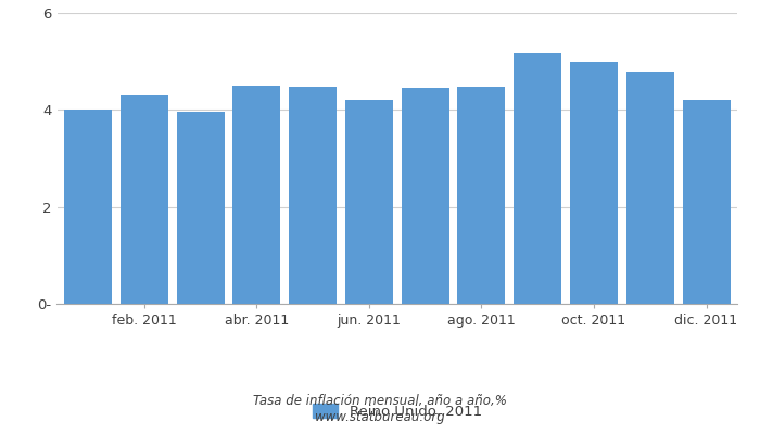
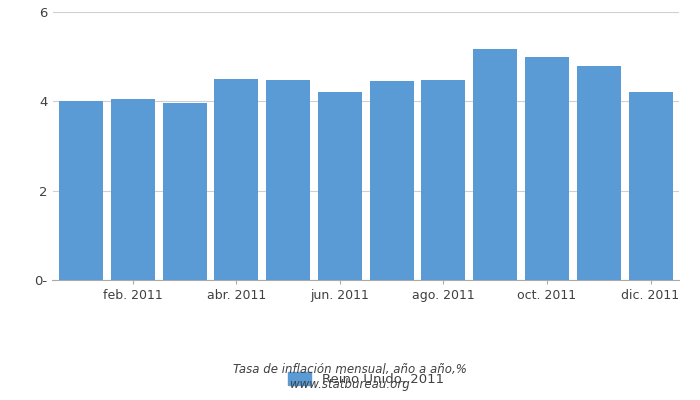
feb. 2011: 4.30 -> 4.05
